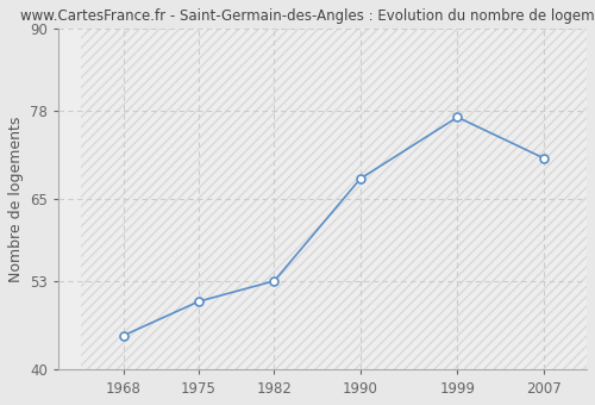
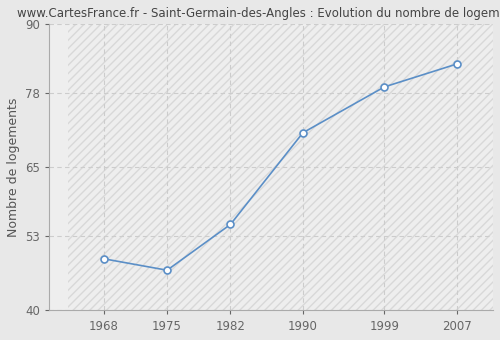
1968: 45 -> 49
1975: 50 -> 47
1982: 53 -> 55
1990: 68 -> 71
1999: 77 -> 79
2007: 71 -> 83
